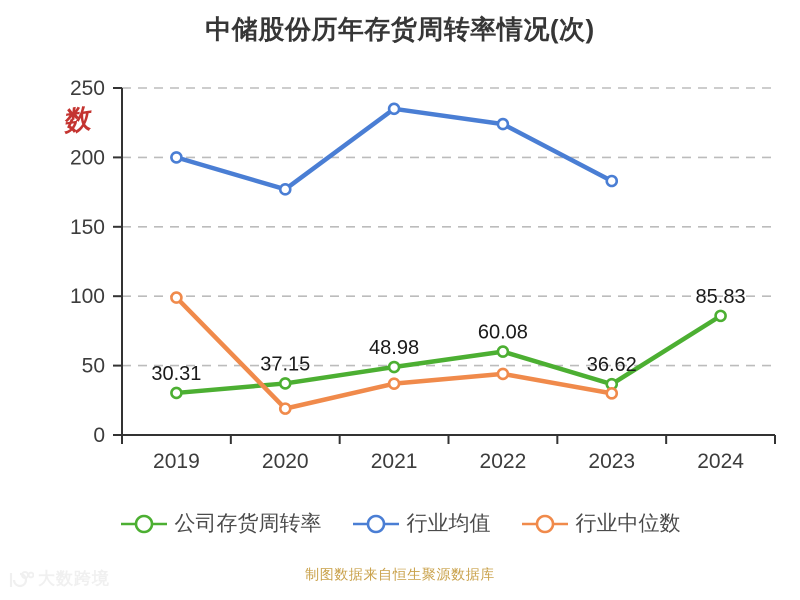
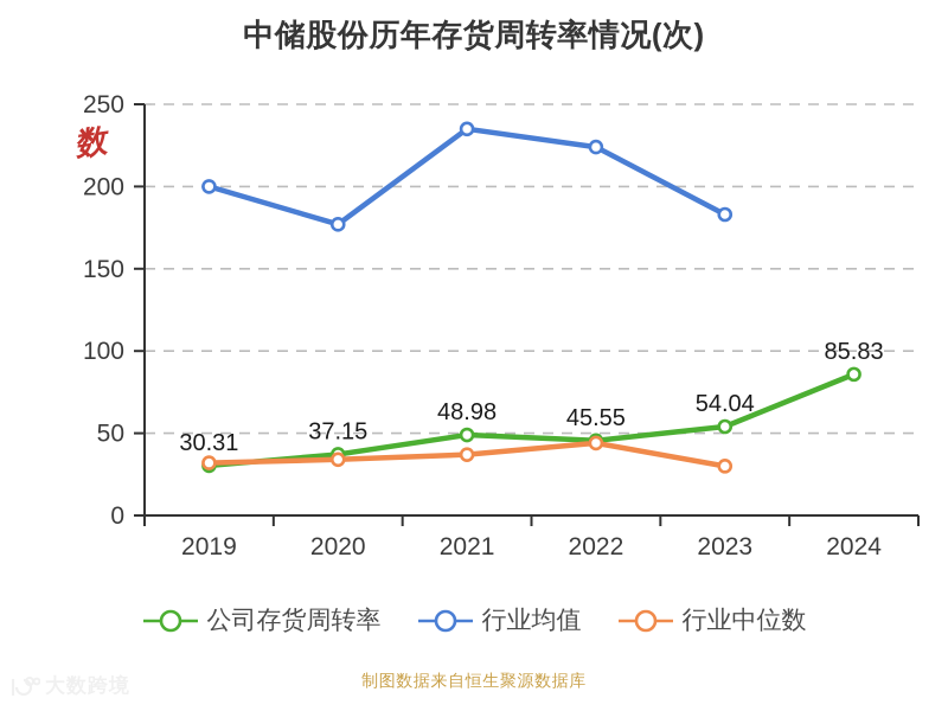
行业中位数/2019: 99 -> 32
行业中位数/2020: 19 -> 34
公司存货周转率/2022: 60.08 -> 45.55
公司存货周转率/2023: 36.62 -> 54.04
